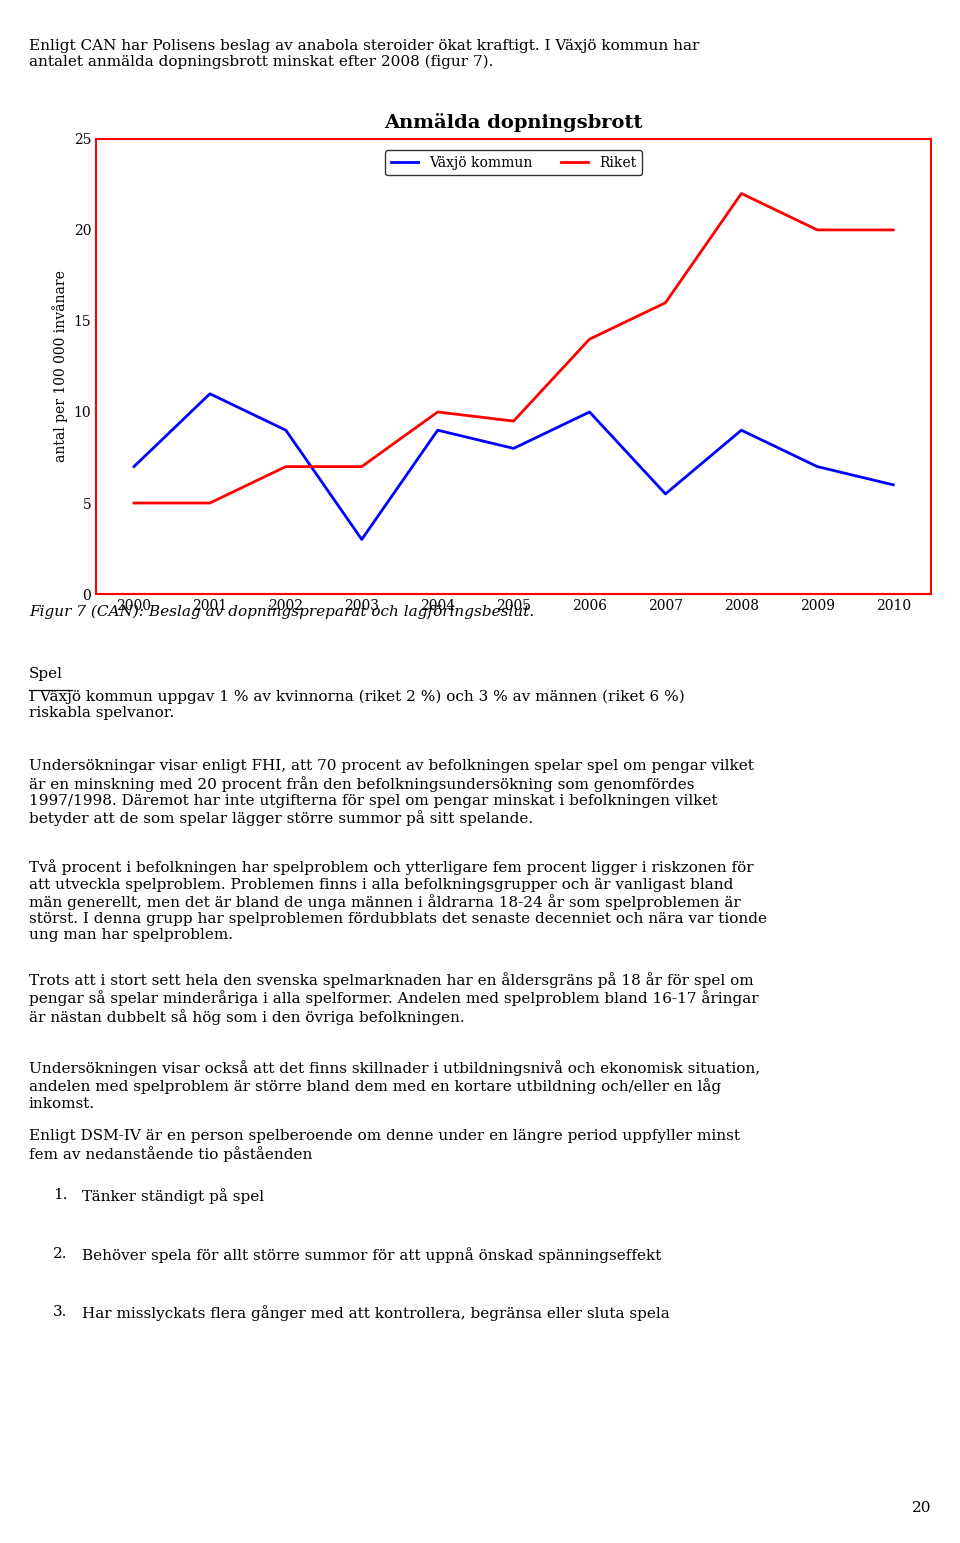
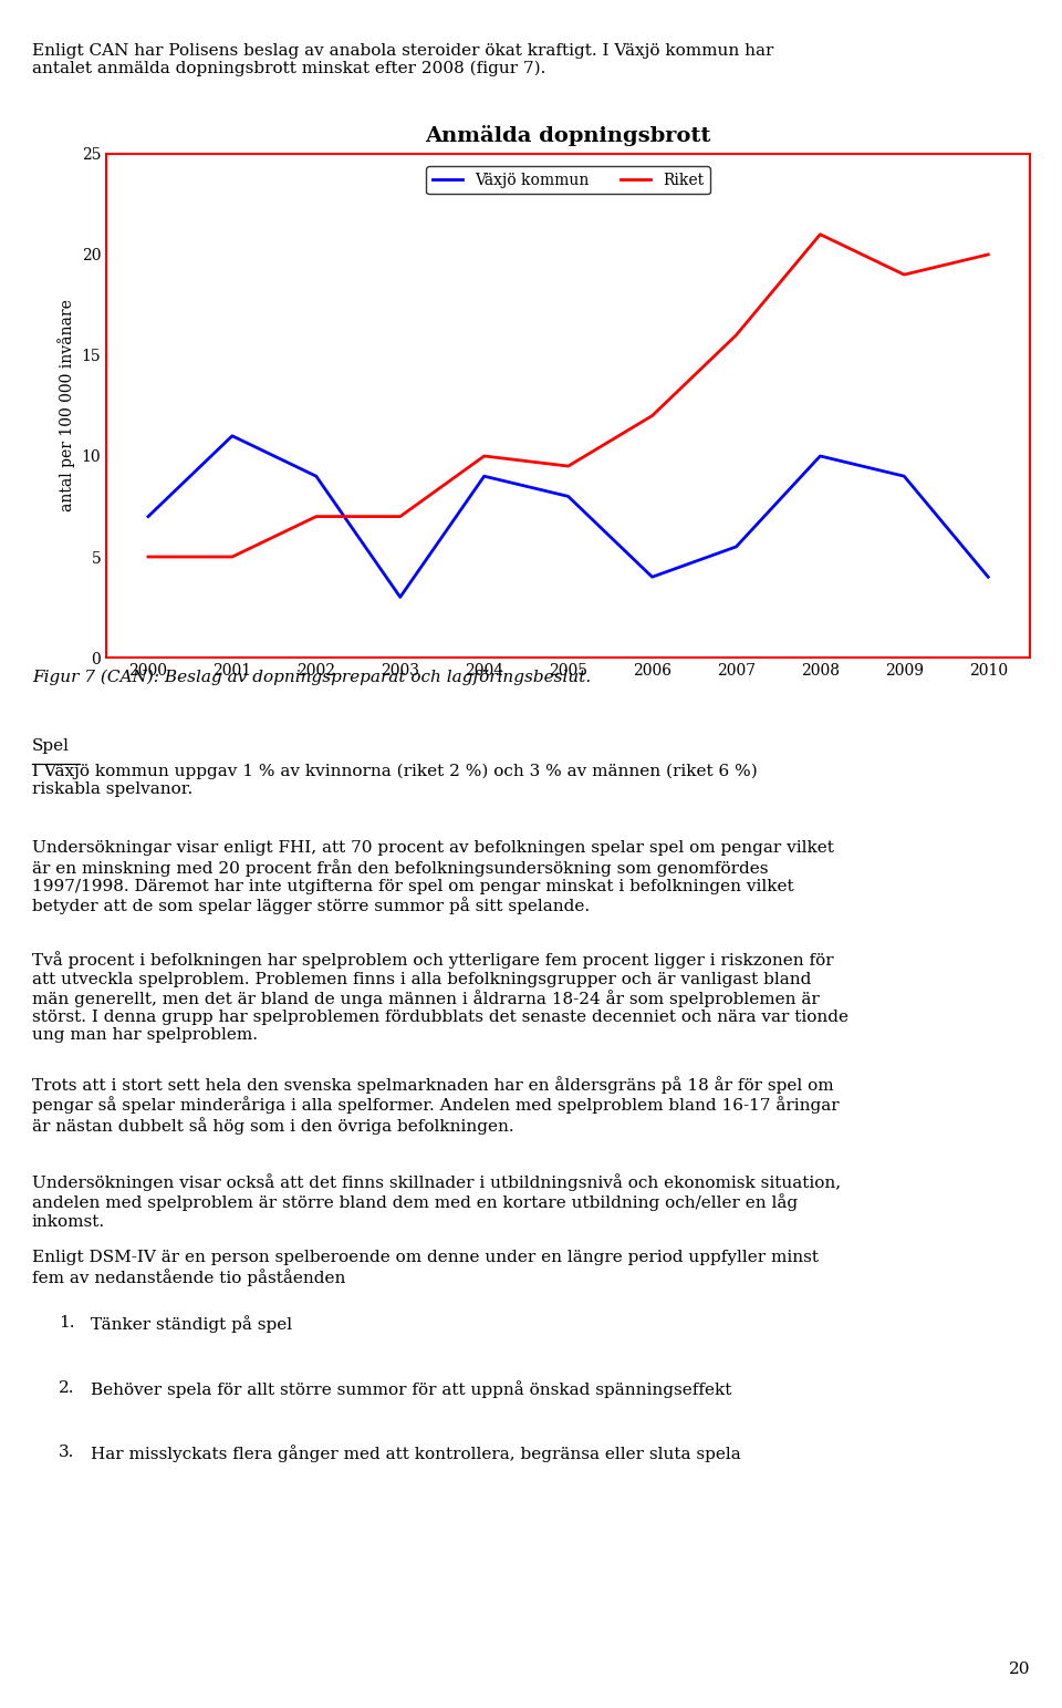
Växjö kommun/2006: 10.0 -> 4.0
Riket/2006: 14.0 -> 12.0
Växjö kommun/2008: 9.0 -> 10.0
Riket/2008: 22.0 -> 21.0
Växjö kommun/2009: 7.0 -> 9.0
Riket/2009: 20.0 -> 19.0
Växjö kommun/2010: 6.0 -> 4.0
